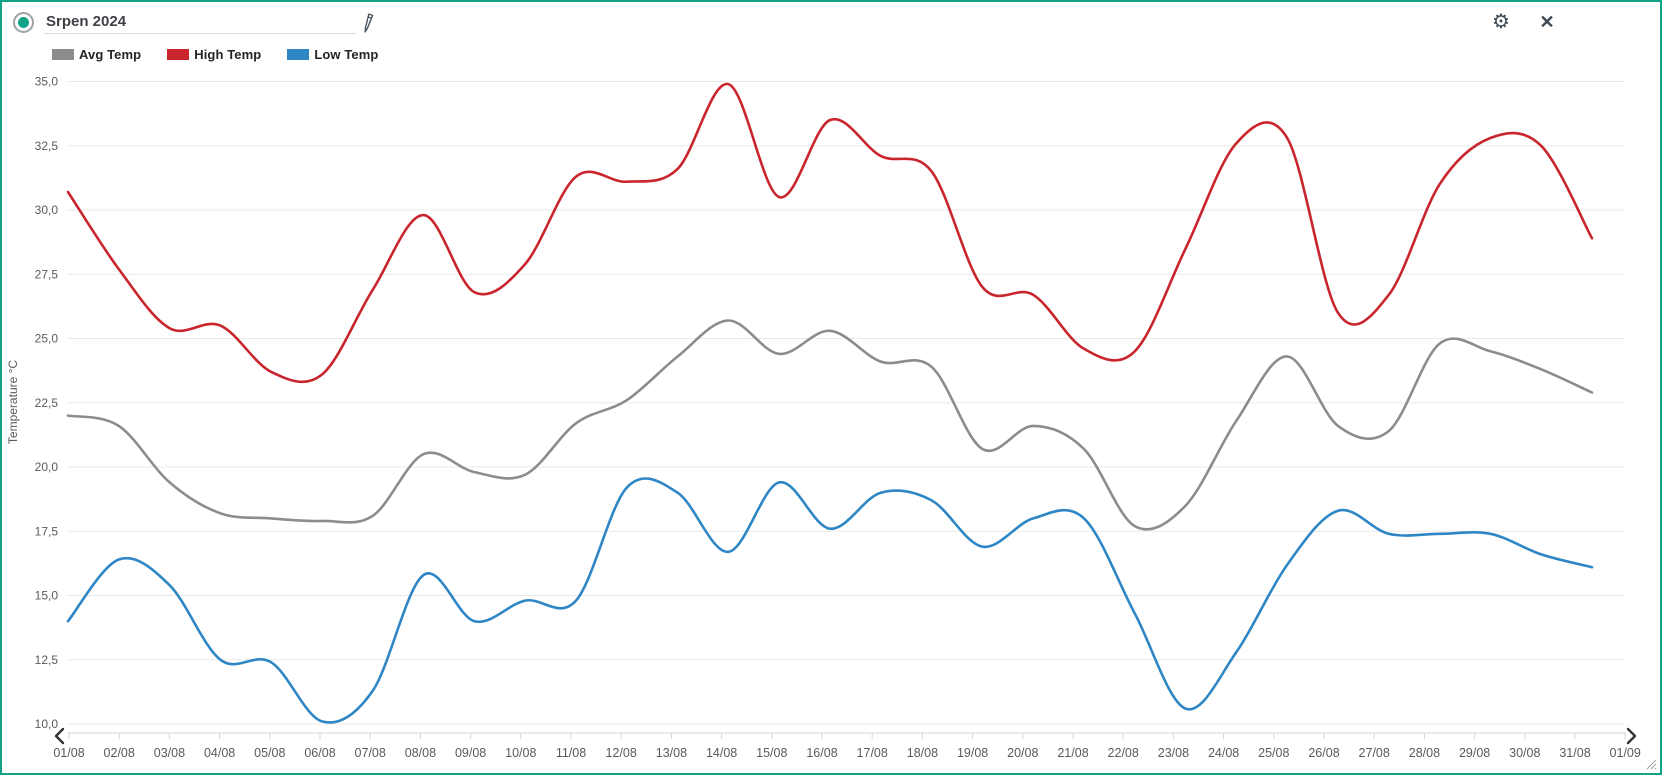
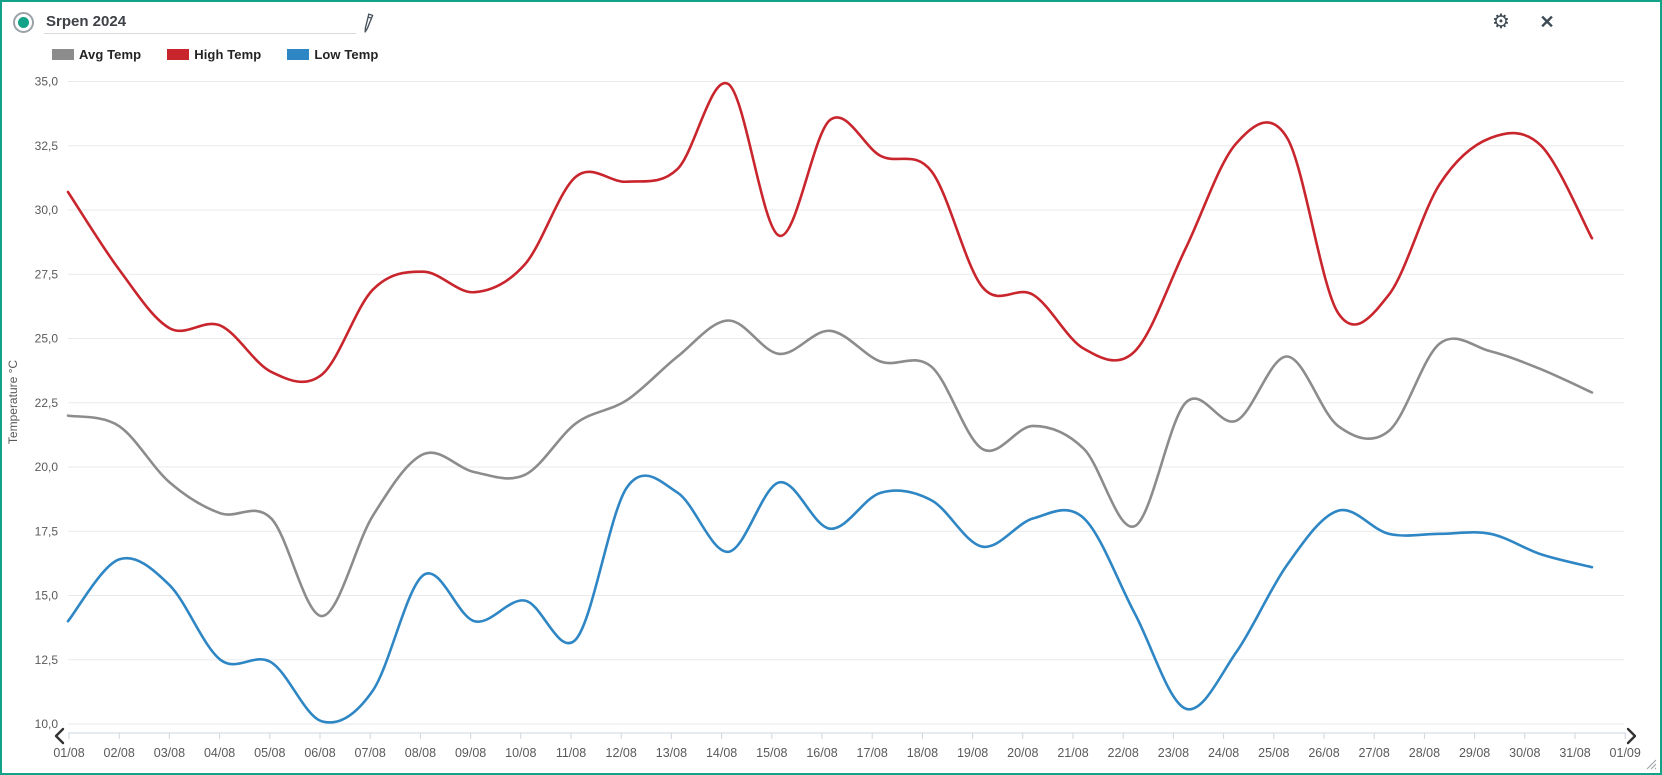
Avg Temp/06/08: 17,9 -> 14,2
High Temp/08/08: 29,8 -> 27,6
Low Temp/11/08: 14,8 -> 13,3
High Temp/15/08: 30,5 -> 29,0
Avg Temp/23/08: 18,5 -> 22,5
